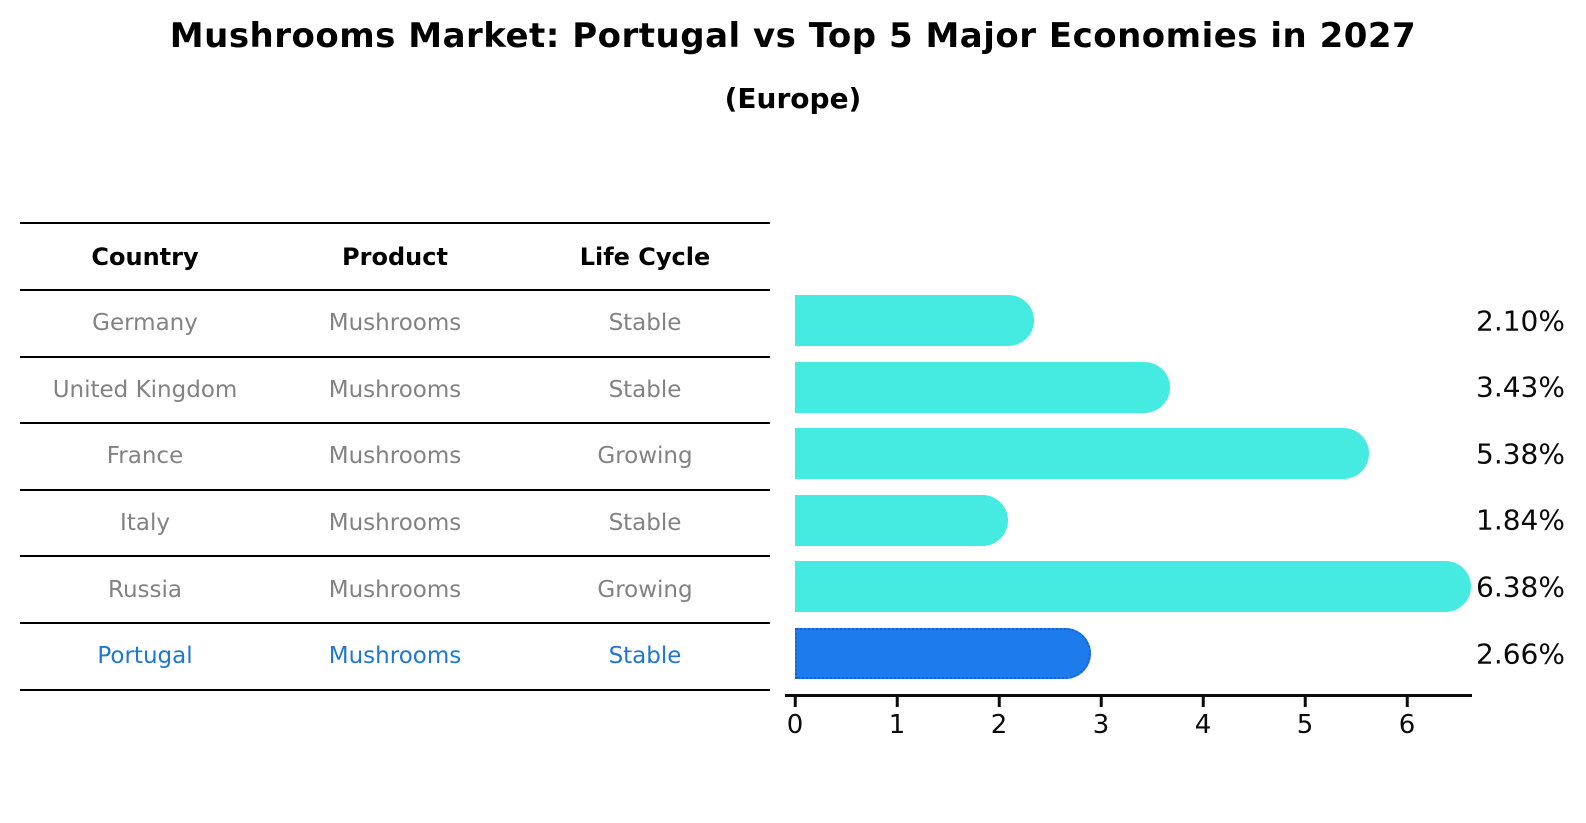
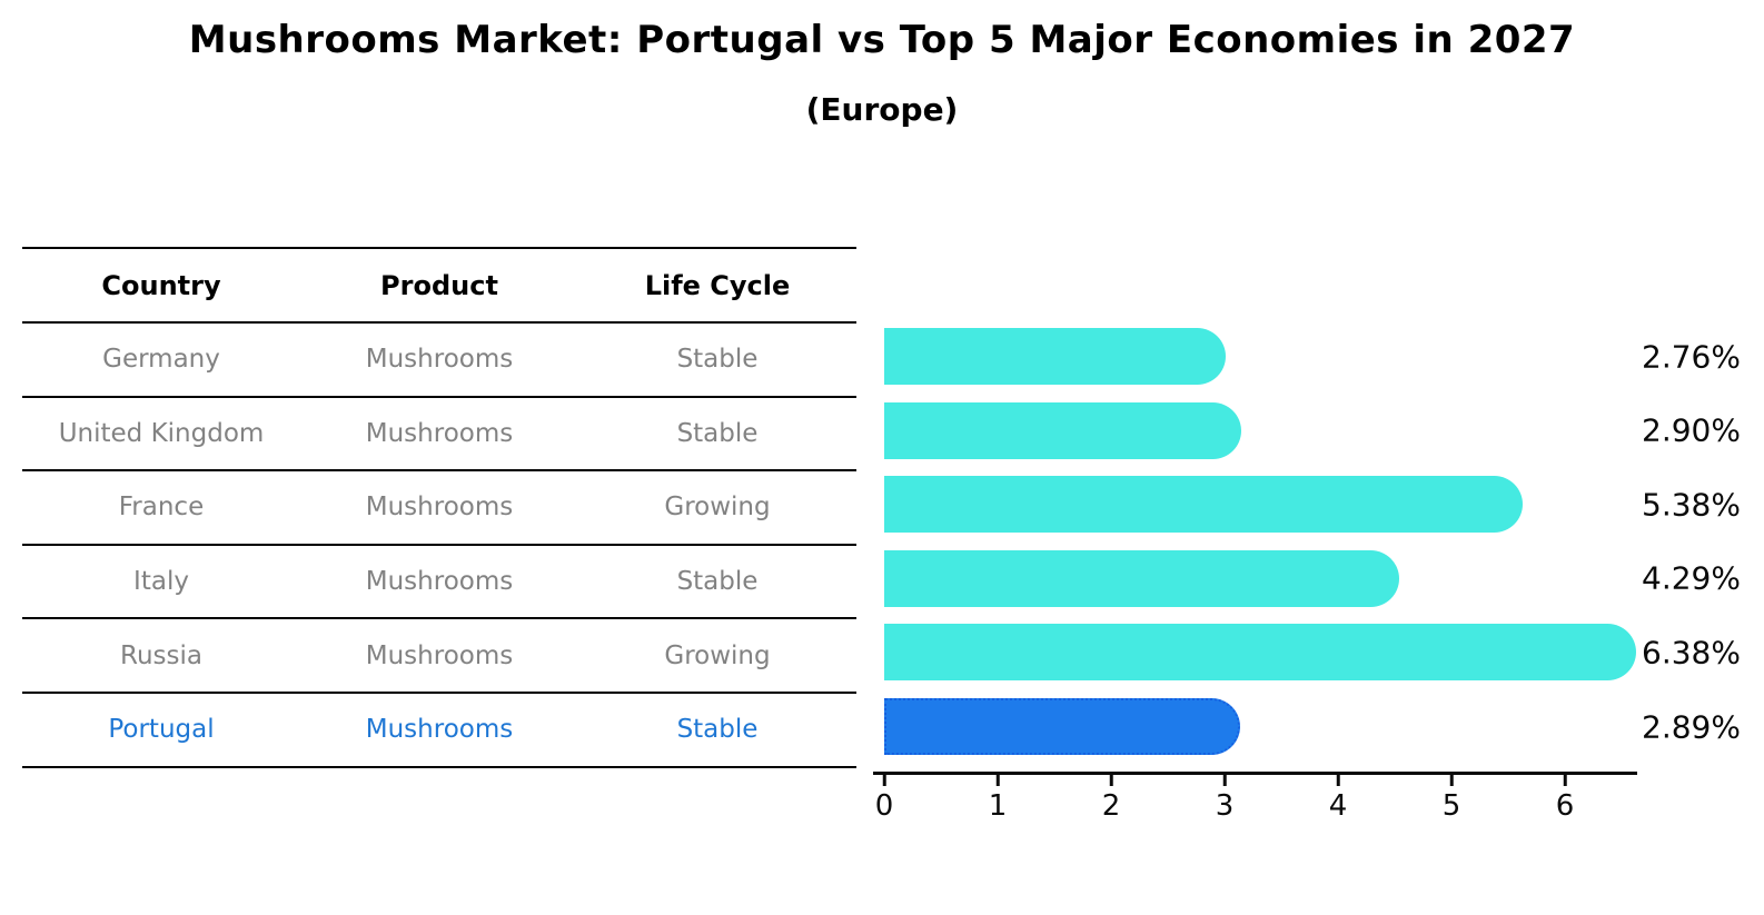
Germany: 2.10% -> 2.76%
United Kingdom: 3.43% -> 2.90%
Italy: 1.84% -> 4.29%
Portugal: 2.66% -> 2.89%
